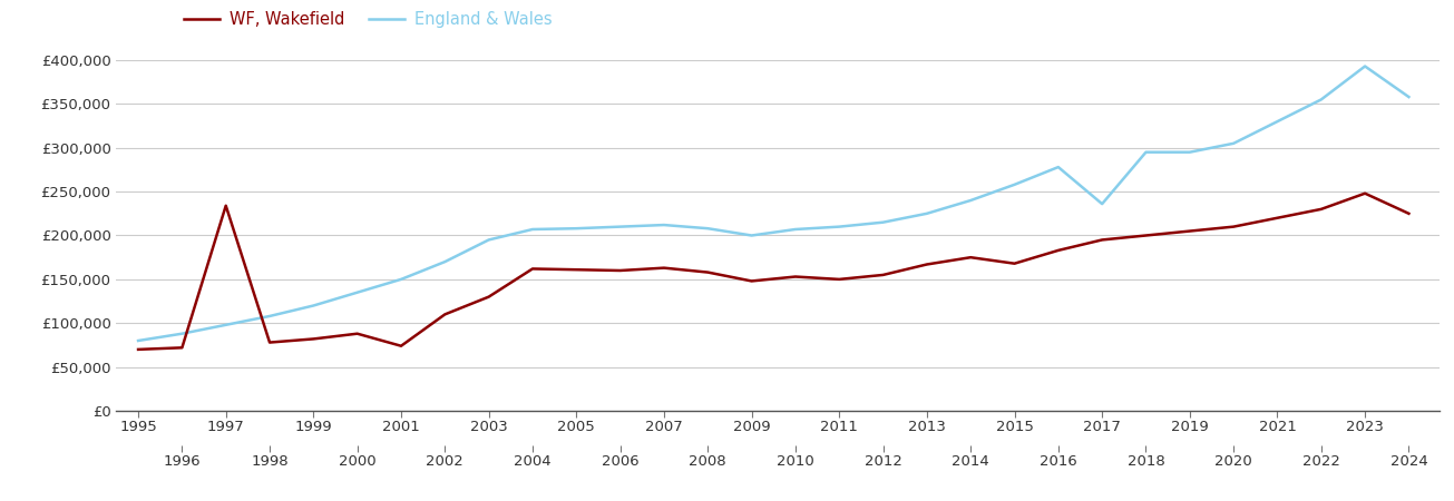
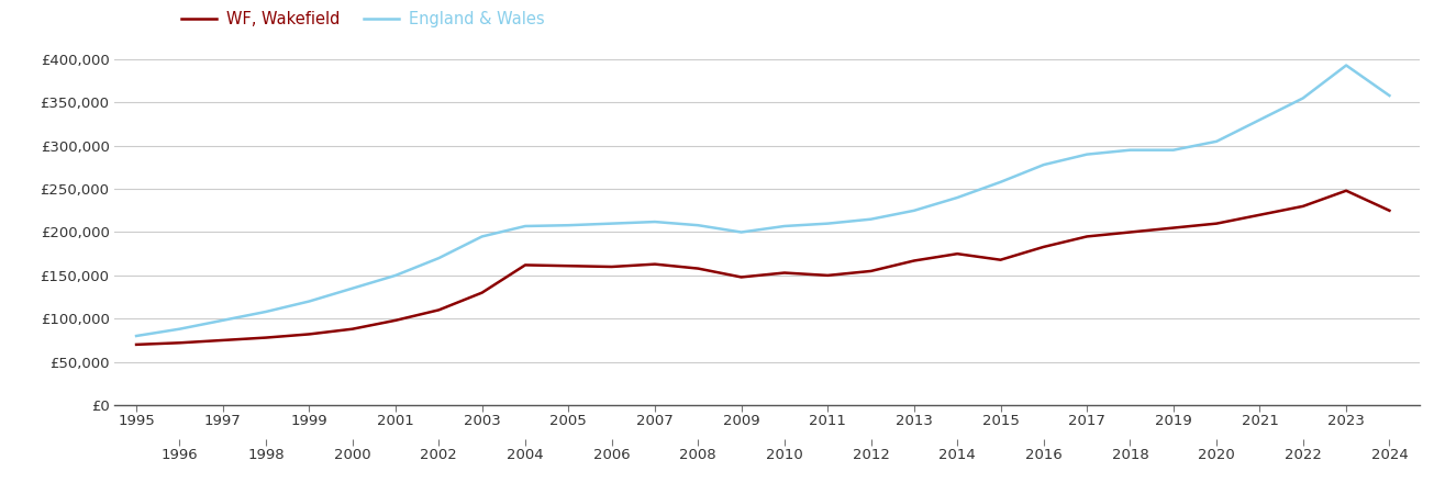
WF, Wakefield/1997: £234,000 -> £75,000
WF, Wakefield/2001: £74,000 -> £98,000
England & Wales/2017: £236,000 -> £290,000
